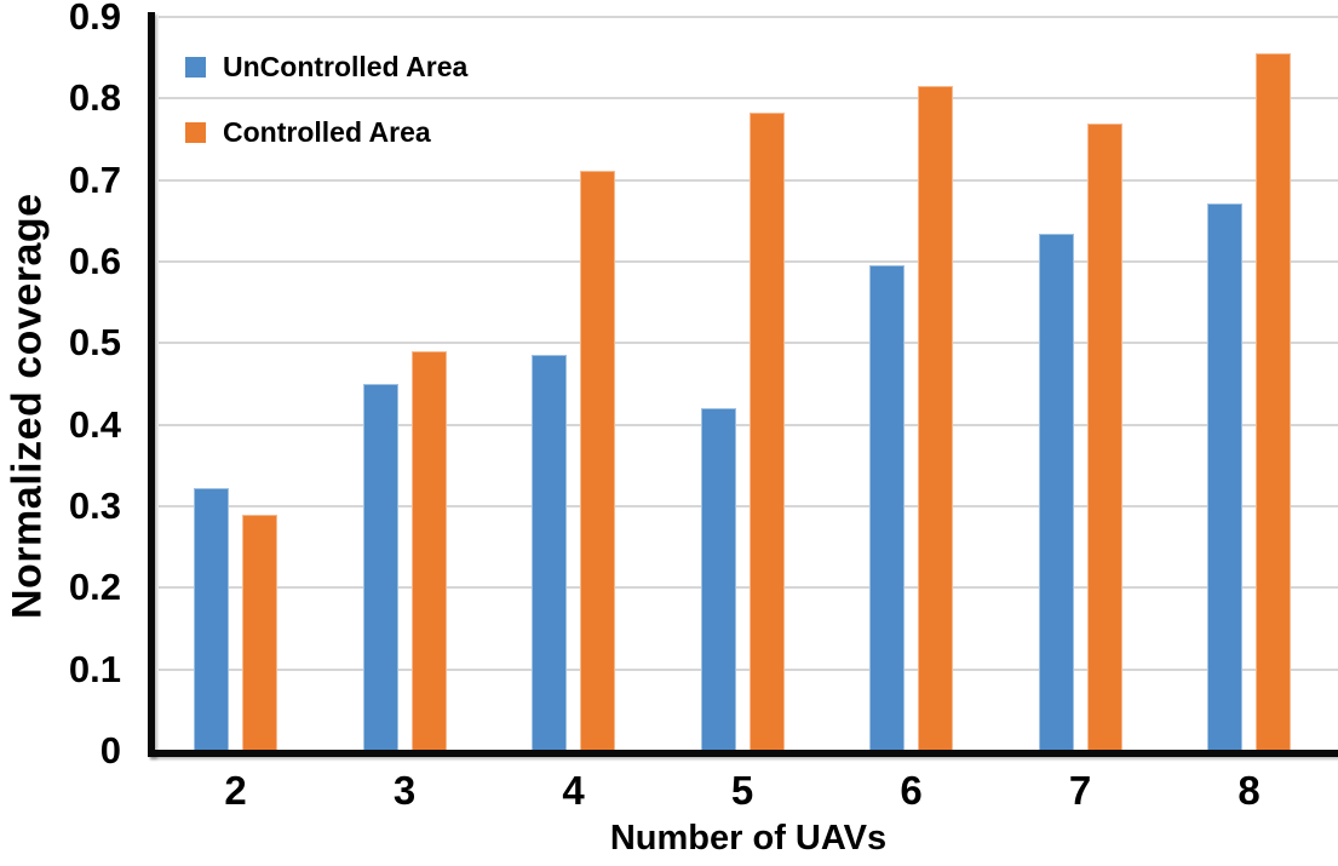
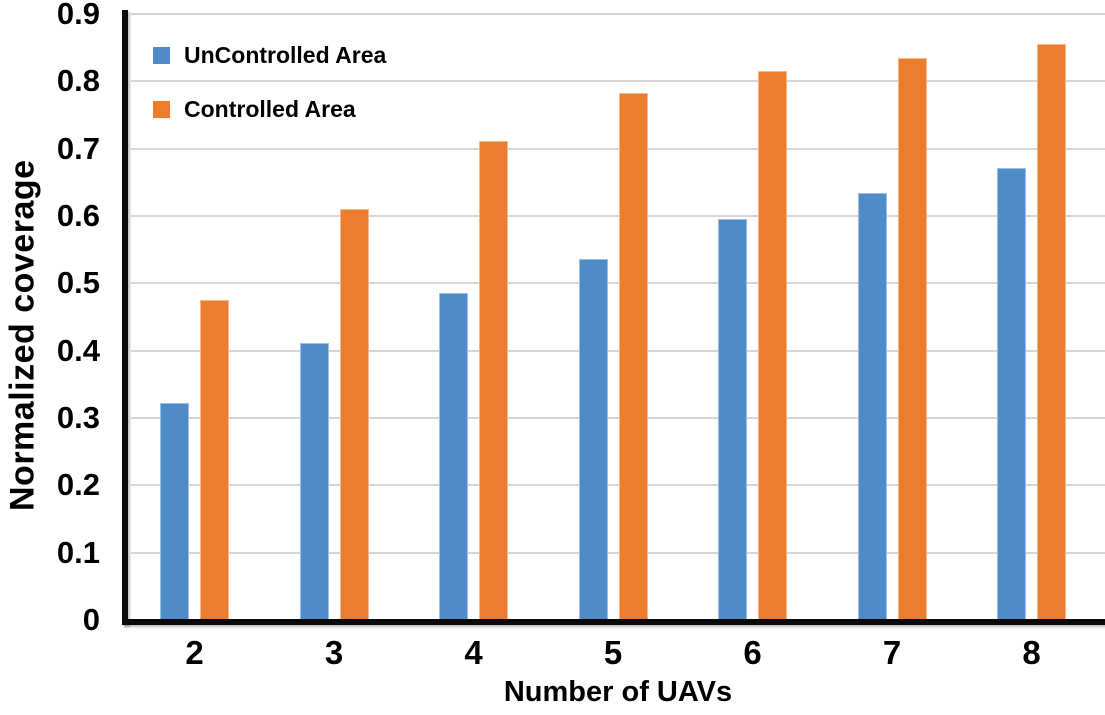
Controlled Area/2: 0.29 -> 0.47
UnControlled Area/3: 0.45 -> 0.41
Controlled Area/3: 0.49 -> 0.61
UnControlled Area/5: 0.42 -> 0.54
Controlled Area/7: 0.77 -> 0.83
